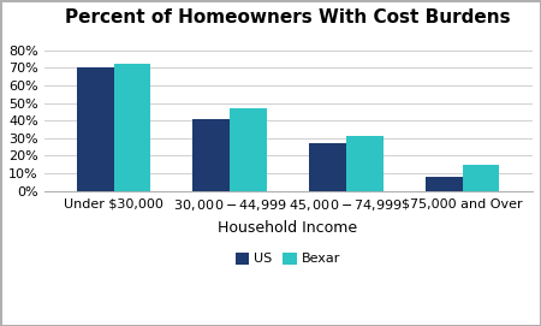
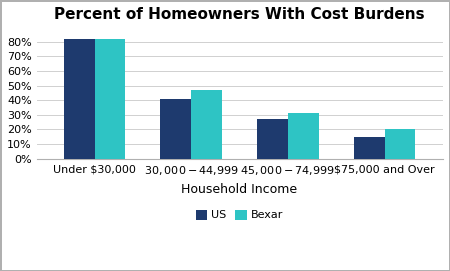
US/Under $30,000: 70% -> 82%
Bexar/Under $30,000: 72% -> 82%
US/$75,000 and Over: 8% -> 15%
Bexar/$75,000 and Over: 15% -> 20%
